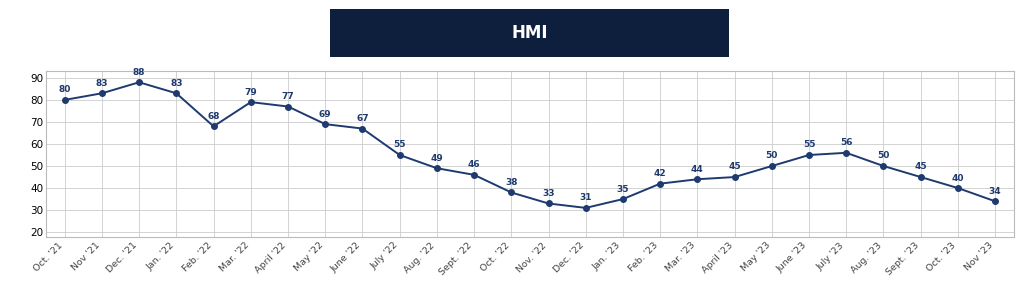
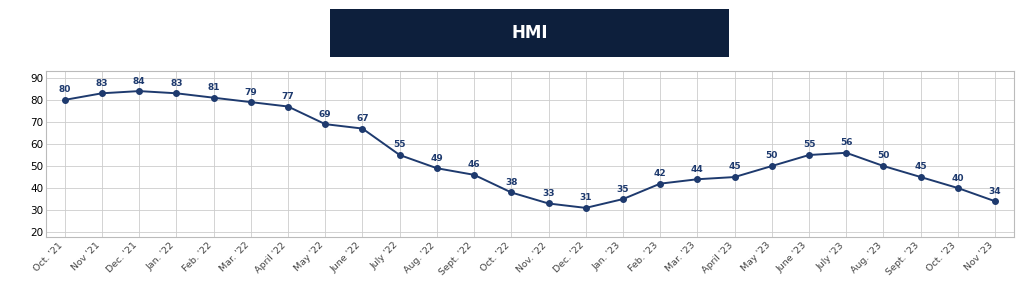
Dec. '21: 88 -> 84
Feb. '22: 68 -> 81
